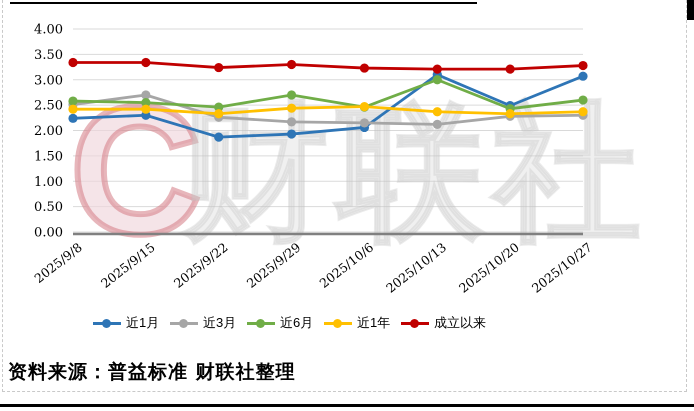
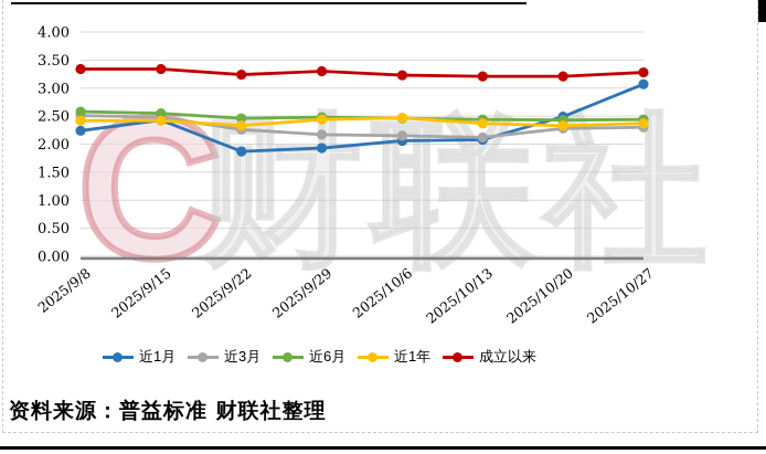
近1月/2025/9/15: 2.3 -> 2.4
近3月/2025/9/15: 2.7 -> 2.5
近6月/2025/9/29: 2.7 -> 2.5
近1月/2025/10/13: 3.1 -> 2.1
近6月/2025/10/13: 3.0 -> 2.4
近6月/2025/10/27: 2.6 -> 2.4
